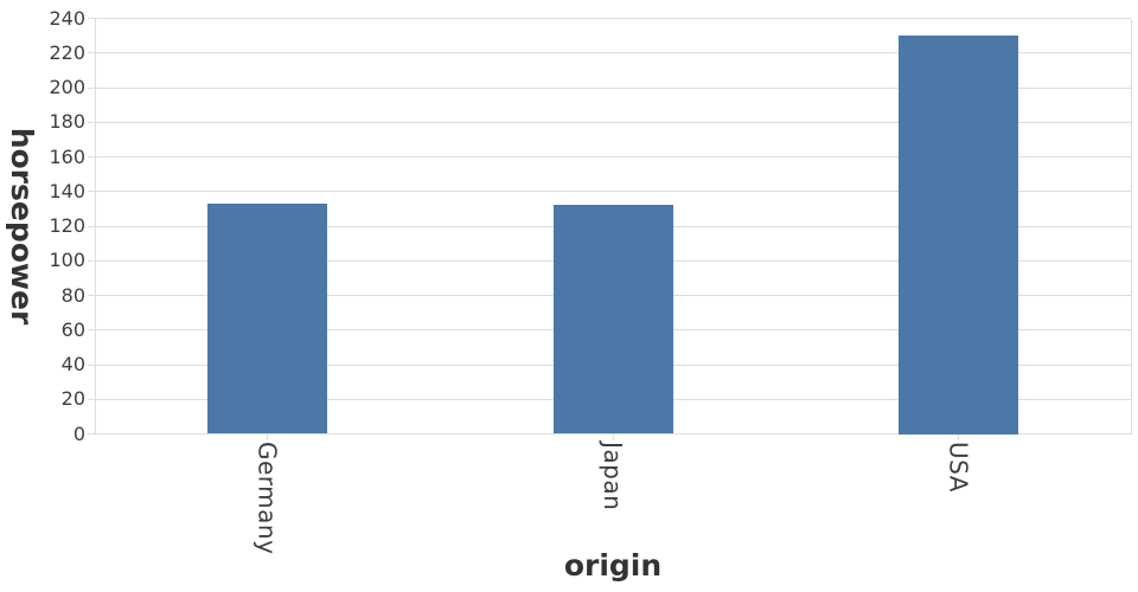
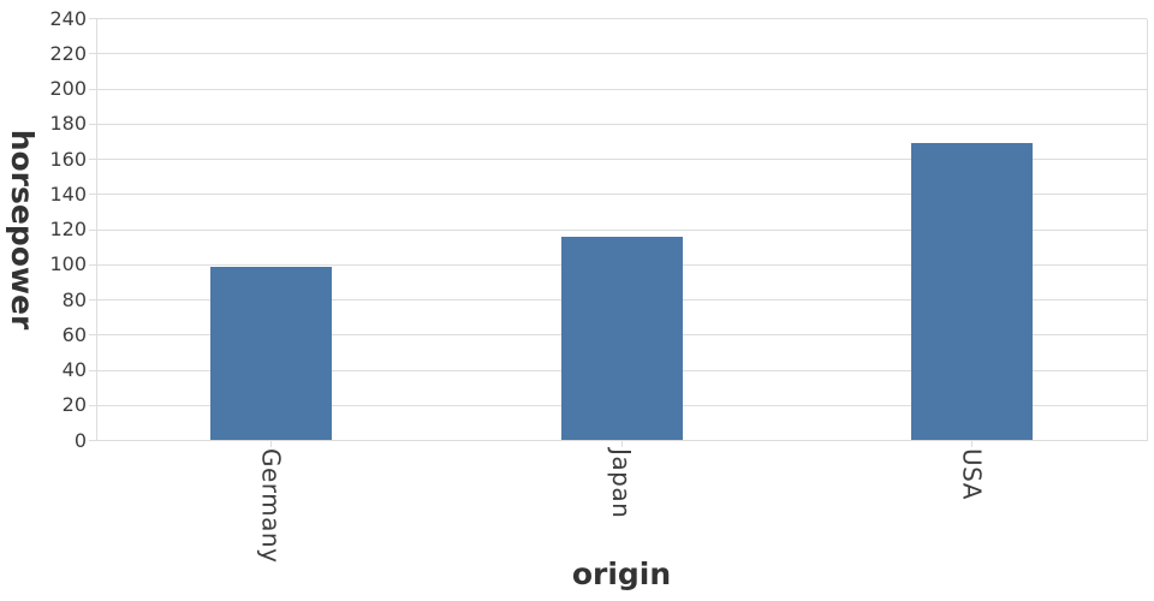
Germany: 133 -> 99
Japan: 132 -> 116
USA: 230 -> 169
